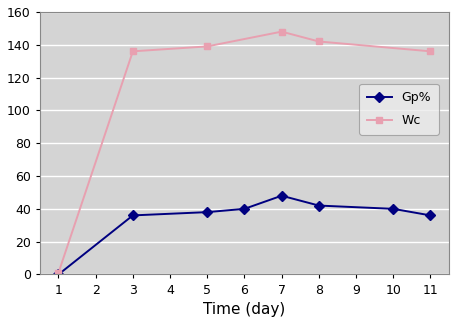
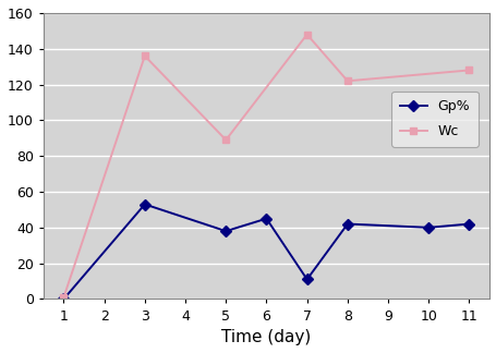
Gp%/3: 36 -> 53
Wc/5: 139 -> 89
Gp%/6: 40 -> 45
Gp%/7: 48 -> 11
Wc/8: 142 -> 122
Gp%/11: 36 -> 42
Wc/11: 136 -> 128
